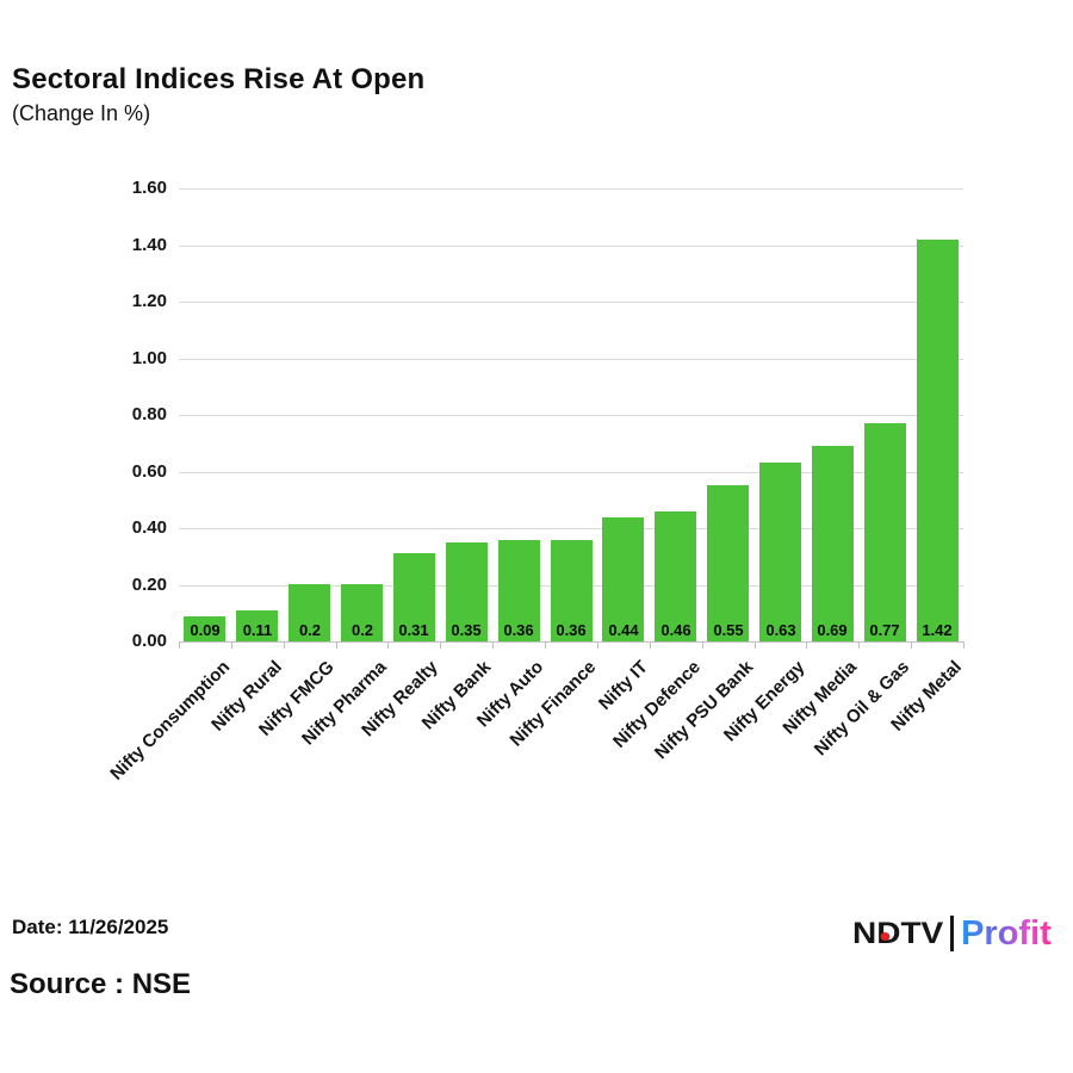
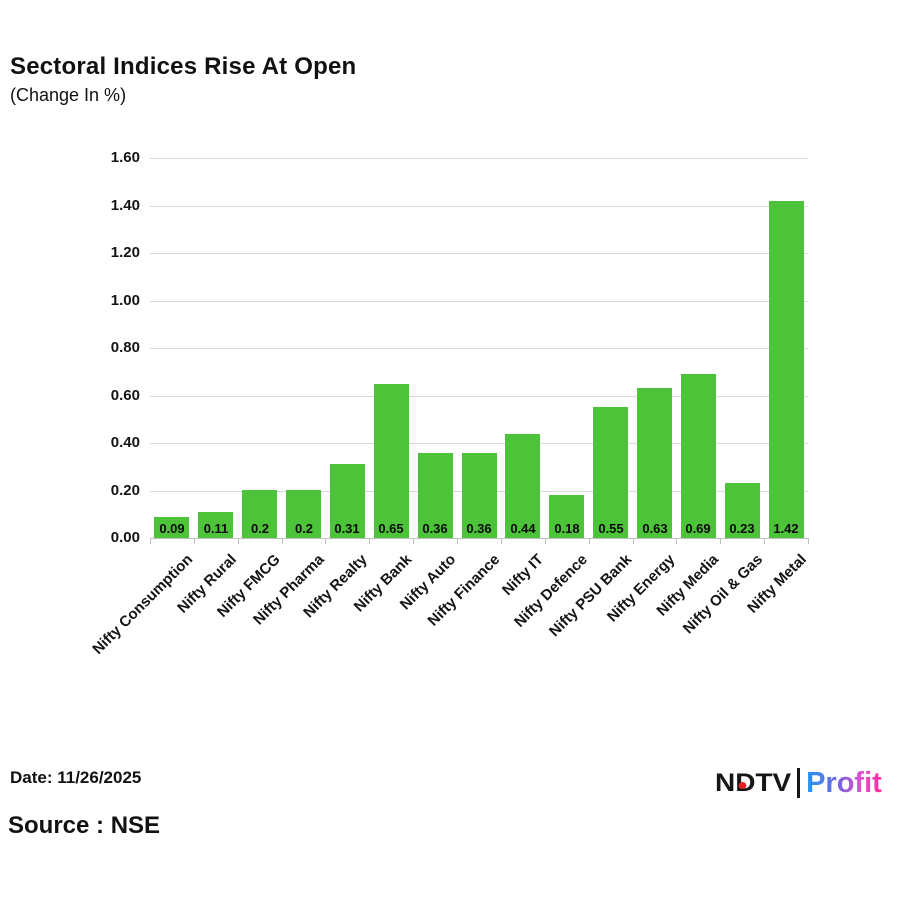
Nifty Bank: 0.35 -> 0.65
Nifty Defence: 0.46 -> 0.18
Nifty Oil & Gas: 0.77 -> 0.23
